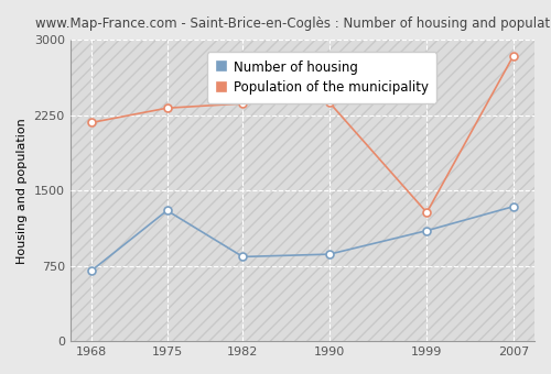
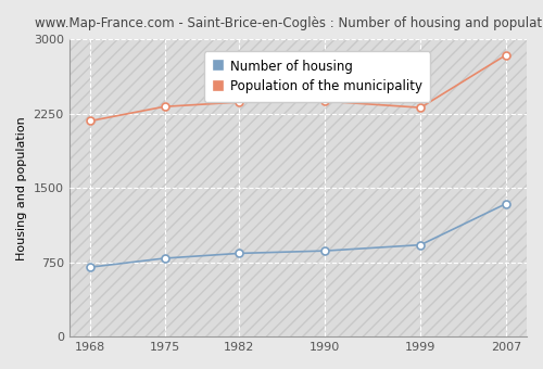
Number of housing/1975: 1300 -> 790
Number of housing/1999: 1100 -> 920
Population of the municipality/1999: 1280 -> 2310
